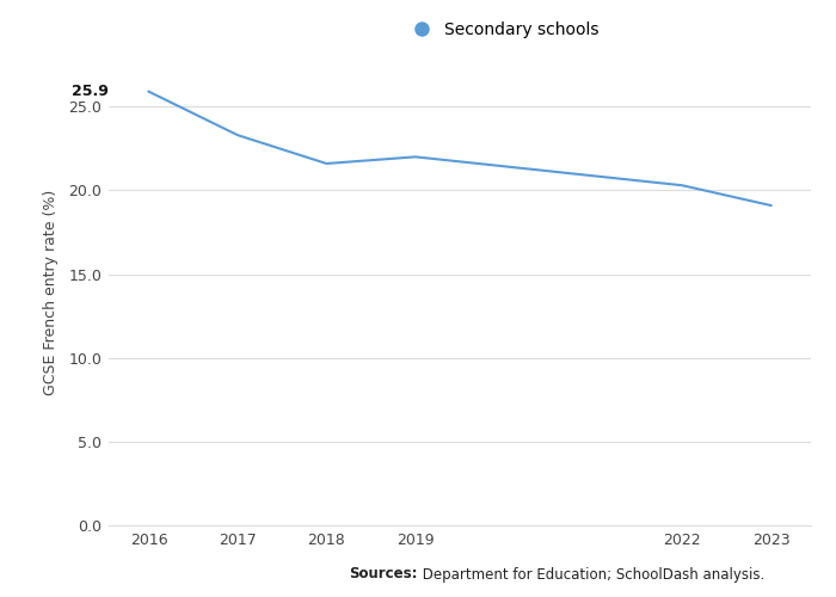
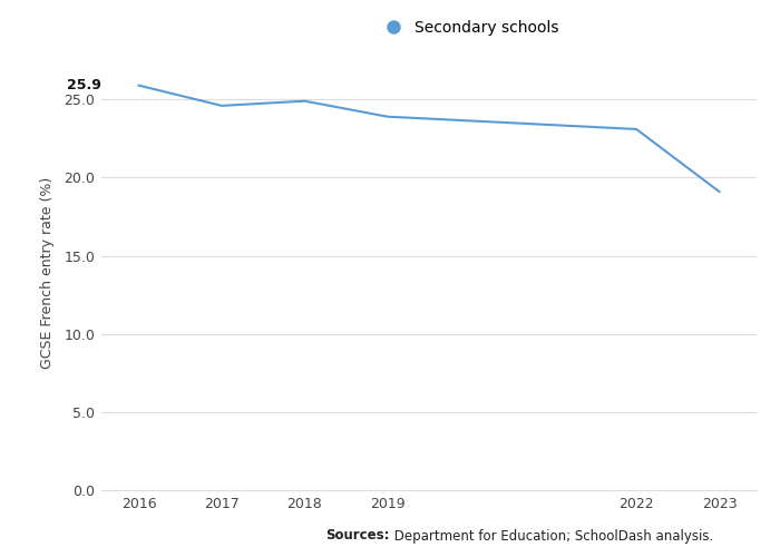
2017: 23.3 -> 24.6
2018: 21.6 -> 24.9
2019: 22.0 -> 23.9
2022: 20.3 -> 23.1
